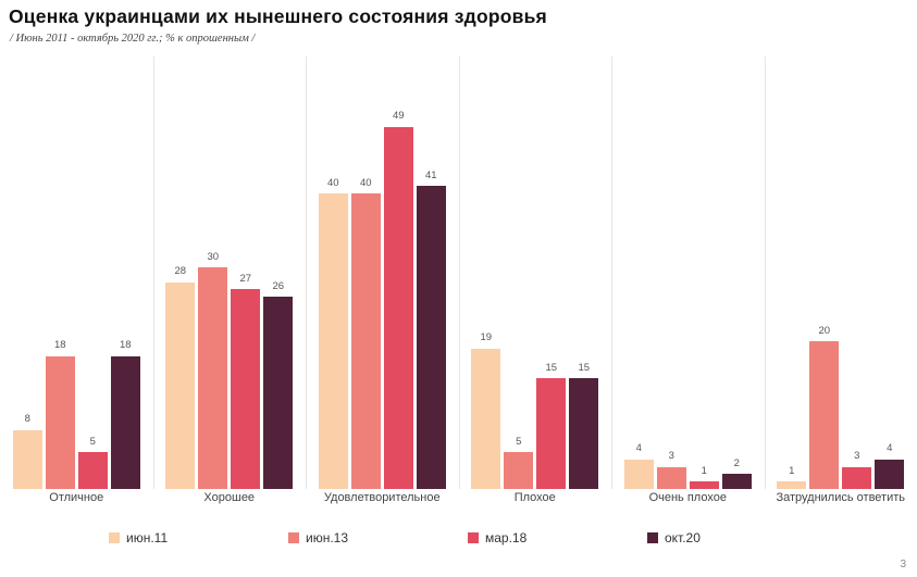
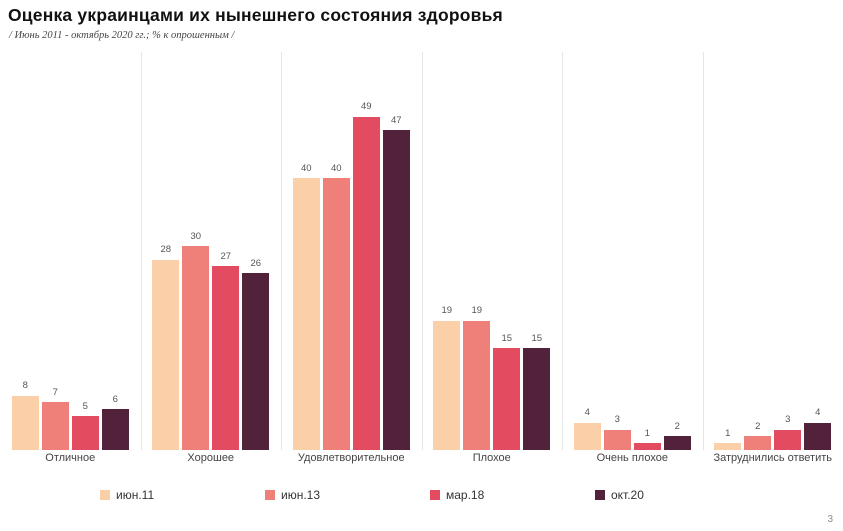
июн.13/Отличное: 18 -> 7
окт.20/Отличное: 18 -> 6
окт.20/Удовлетворительное: 41 -> 47
июн.13/Плохое: 5 -> 19
июн.13/Затруднились ответить: 20 -> 2
